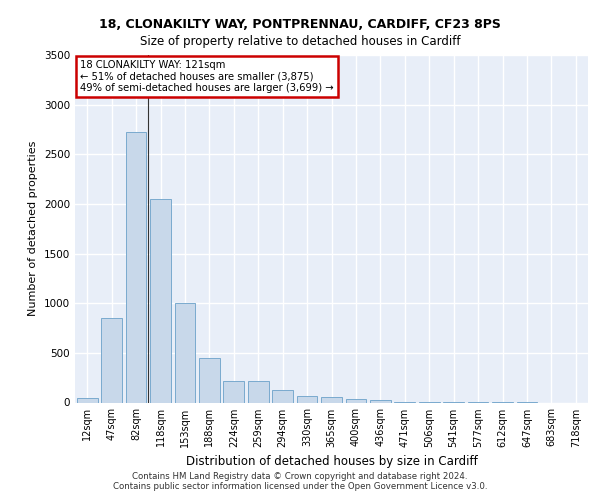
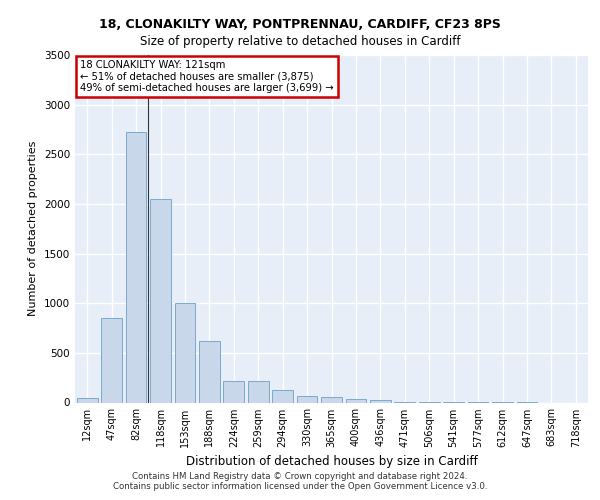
188sqm: 450 -> 620
